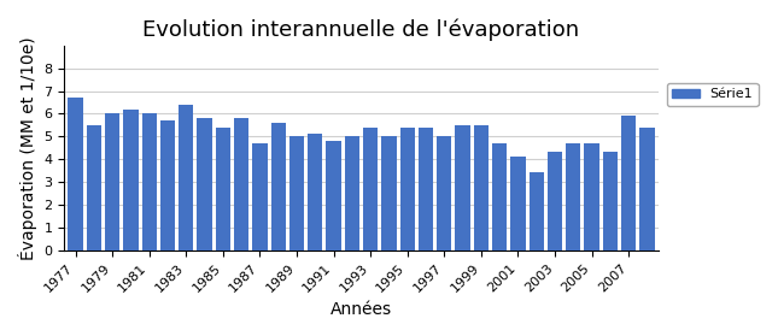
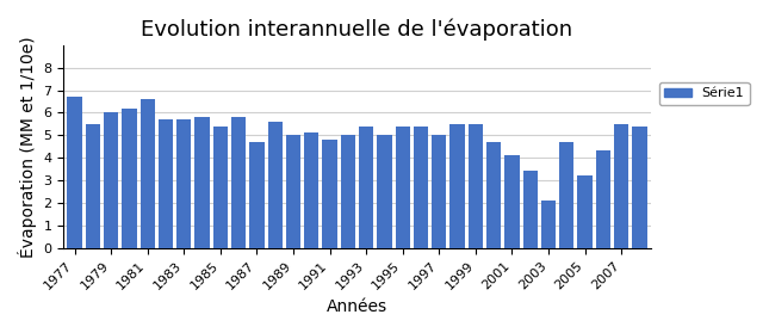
1981: 6.0 -> 6.6
1983: 6.4 -> 5.7
2003: 4.3 -> 2.1
2005: 4.7 -> 3.2
2007: 5.9 -> 5.5
